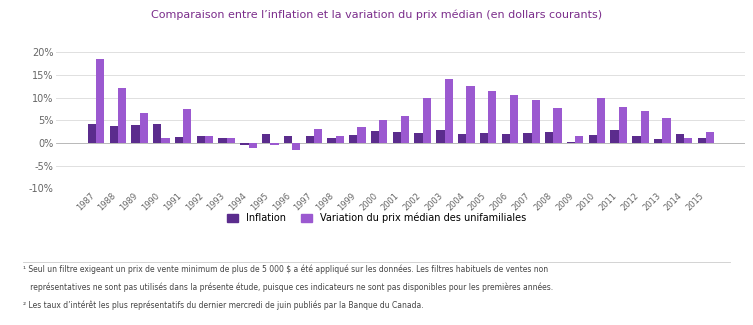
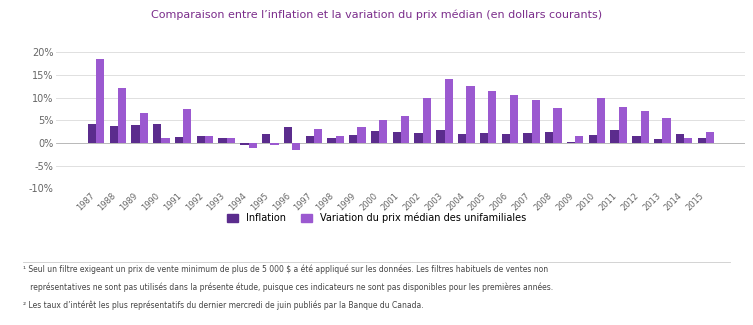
Inflation/1996: 1.5% -> 3.5%
